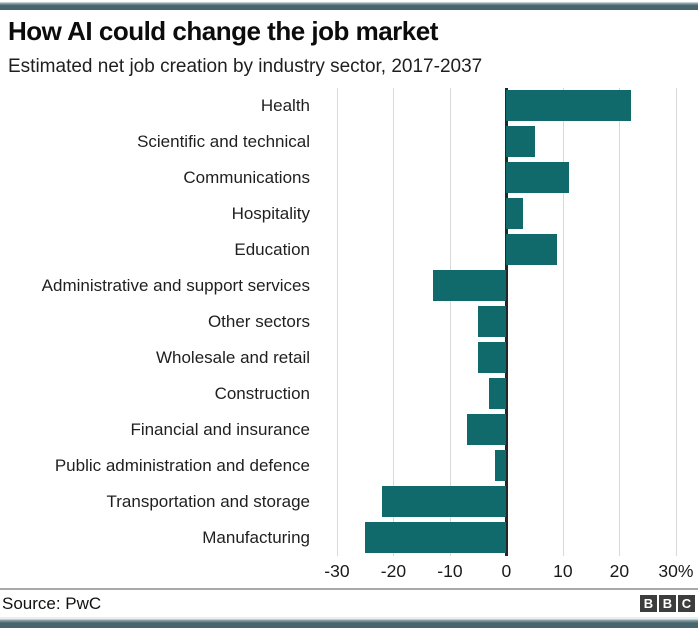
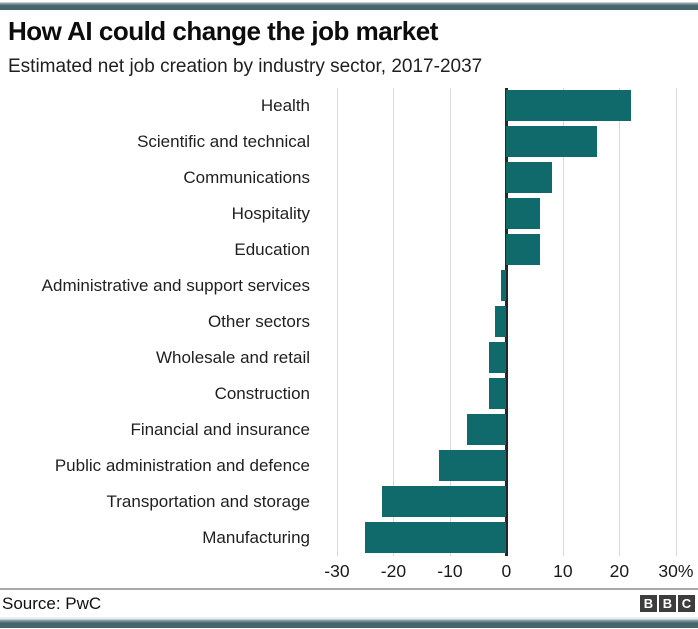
Scientific and technical: 5% -> 16%
Communications: 11% -> 8%
Hospitality: 3% -> 6%
Education: 9% -> 6%
Administrative and support services: -13% -> -1%
Other sectors: -5% -> -2%
Wholesale and retail: -5% -> -3%
Public administration and defence: -2% -> -12%
